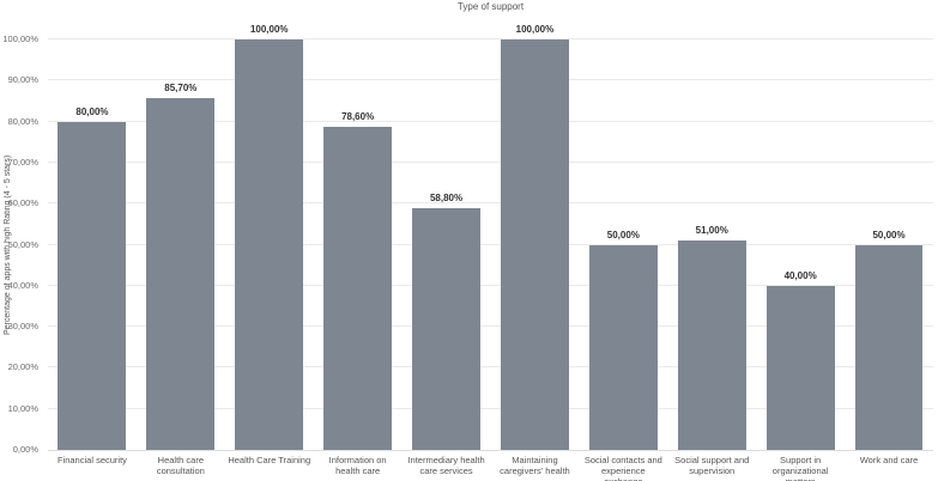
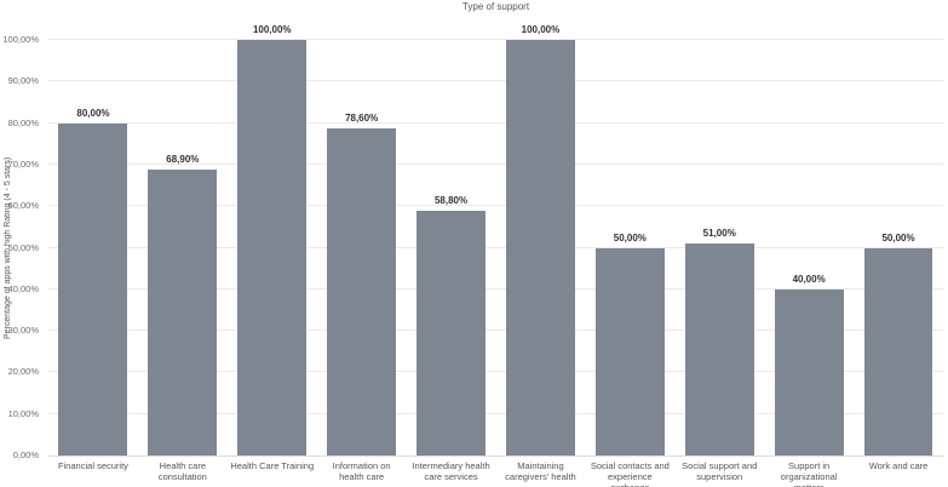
Health care consultation: 85,70% -> 68,90%
